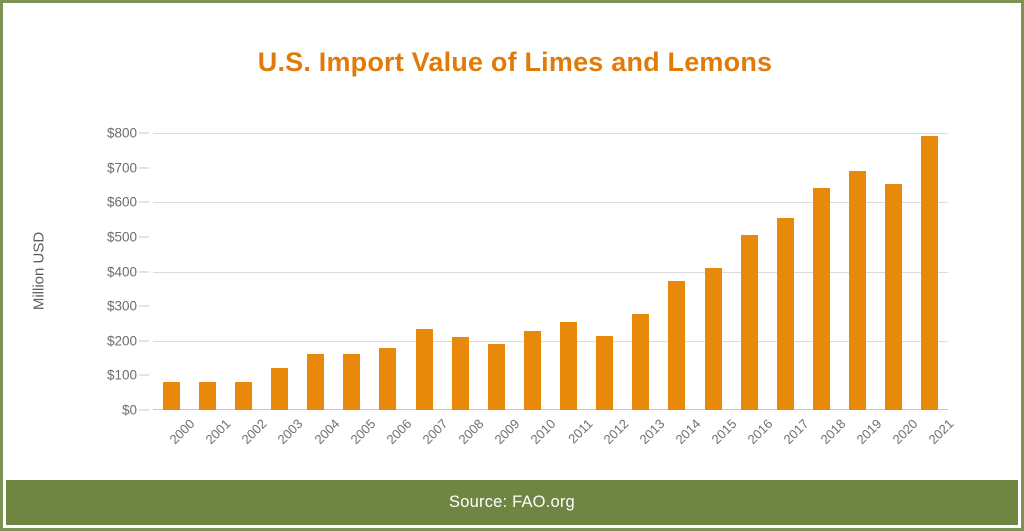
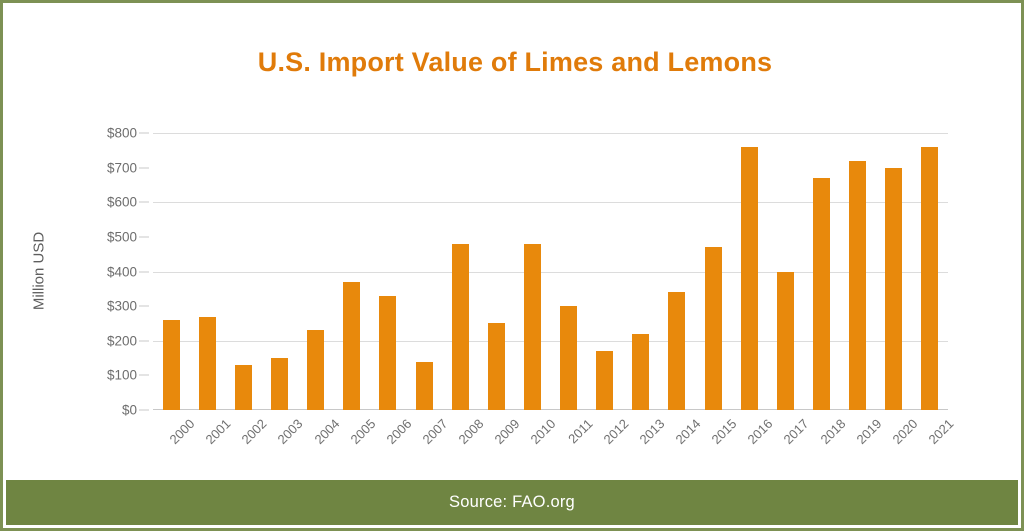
2000: $80 -> $260
2001: $80 -> $270
2002: $80 -> $130
2003: $120 -> $150
2004: $160 -> $230
2005: $160 -> $370
2006: $180 -> $330
2007: $240 -> $140
2008: $210 -> $480
2009: $190 -> $250
2010: $230 -> $480
2011: $250 -> $300
2012: $220 -> $170
2013: $280 -> $220
2014: $370 -> $340
2015: $410 -> $470
2016: $510 -> $760
2017: $550 -> $400
2018: $640 -> $670
2019: $690 -> $720
2020: $650 -> $700
2021: $790 -> $760
